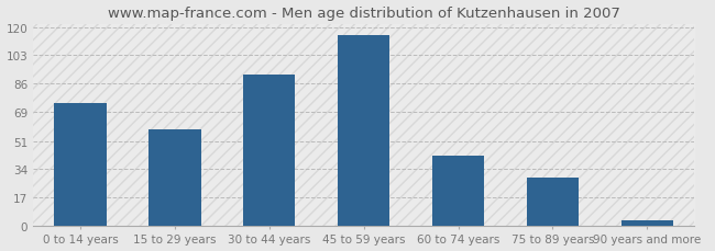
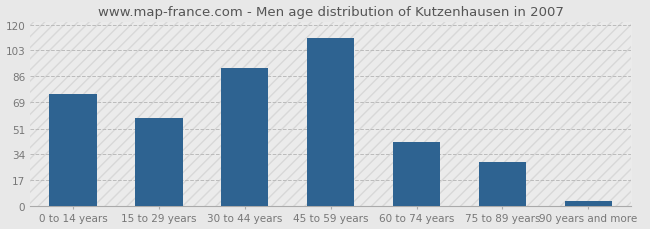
45 to 59 years: 115 -> 111
